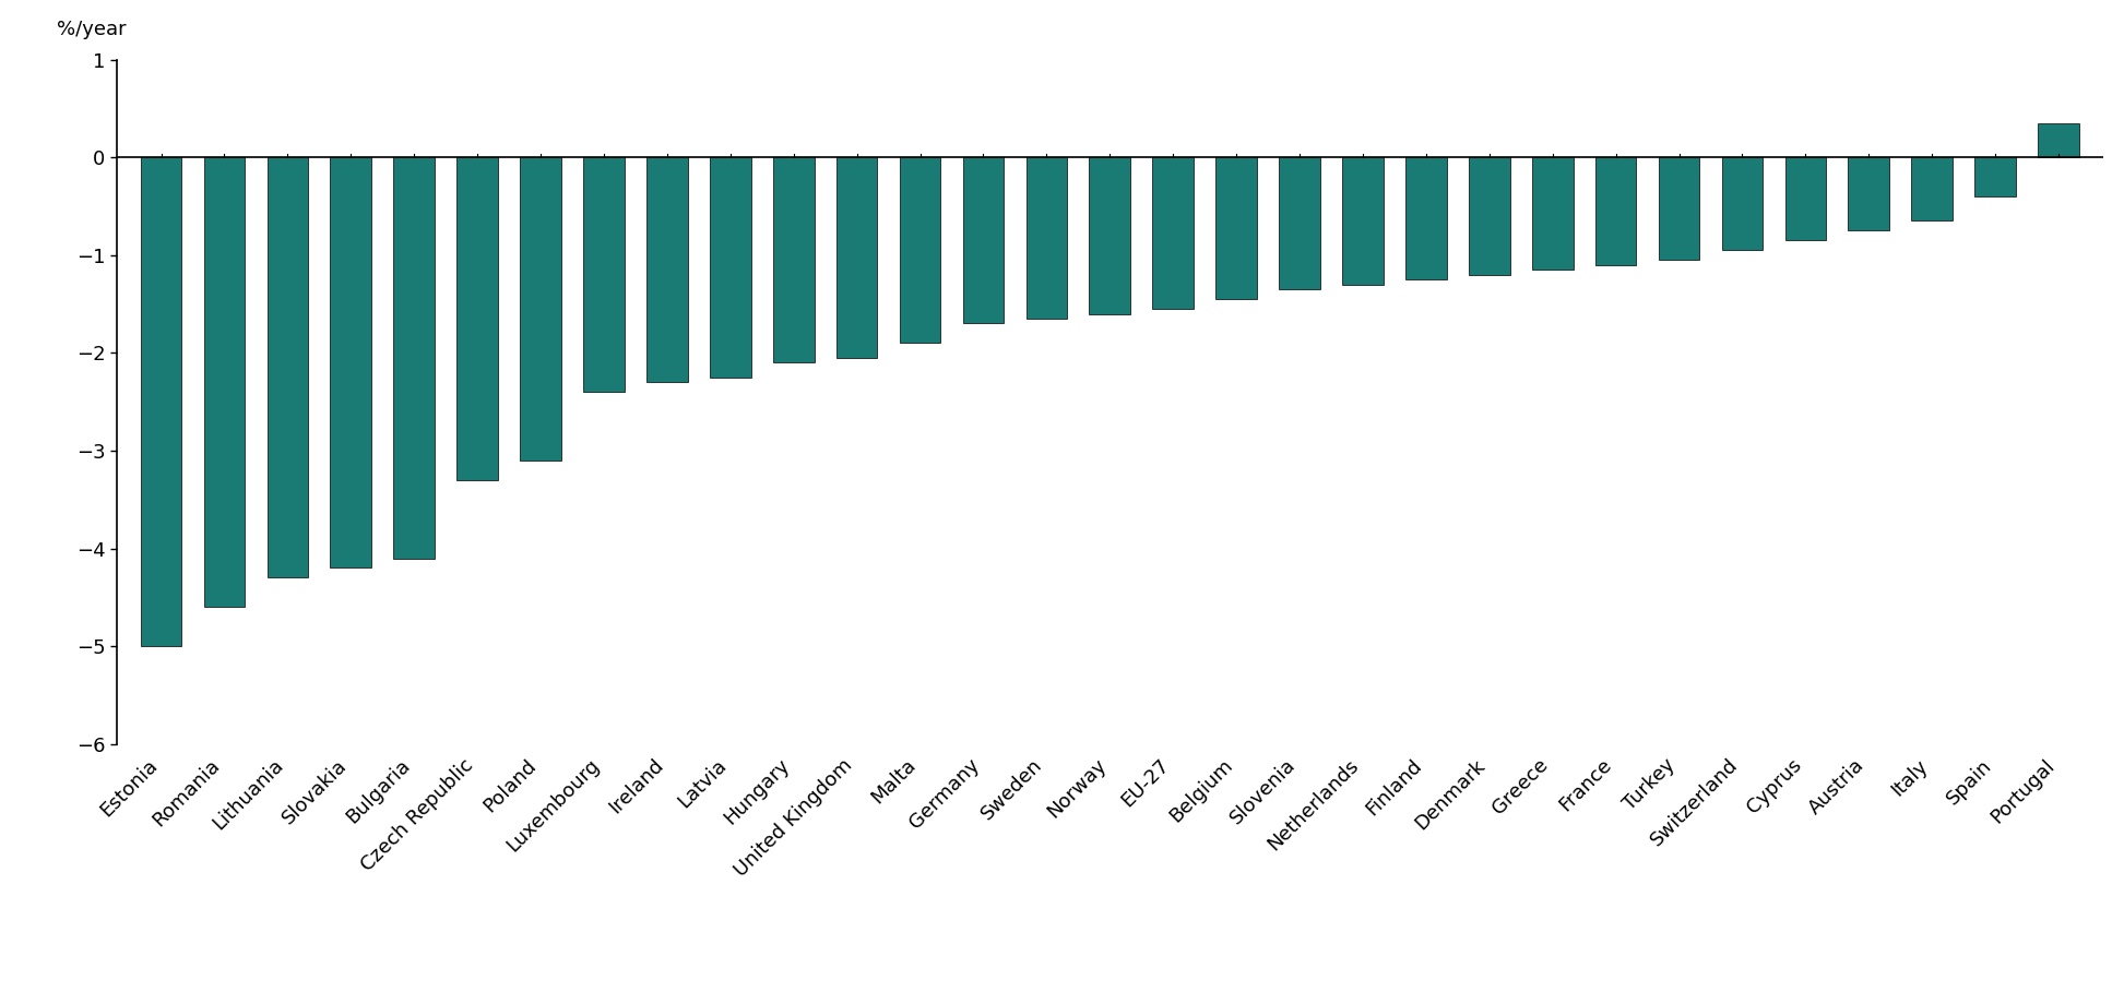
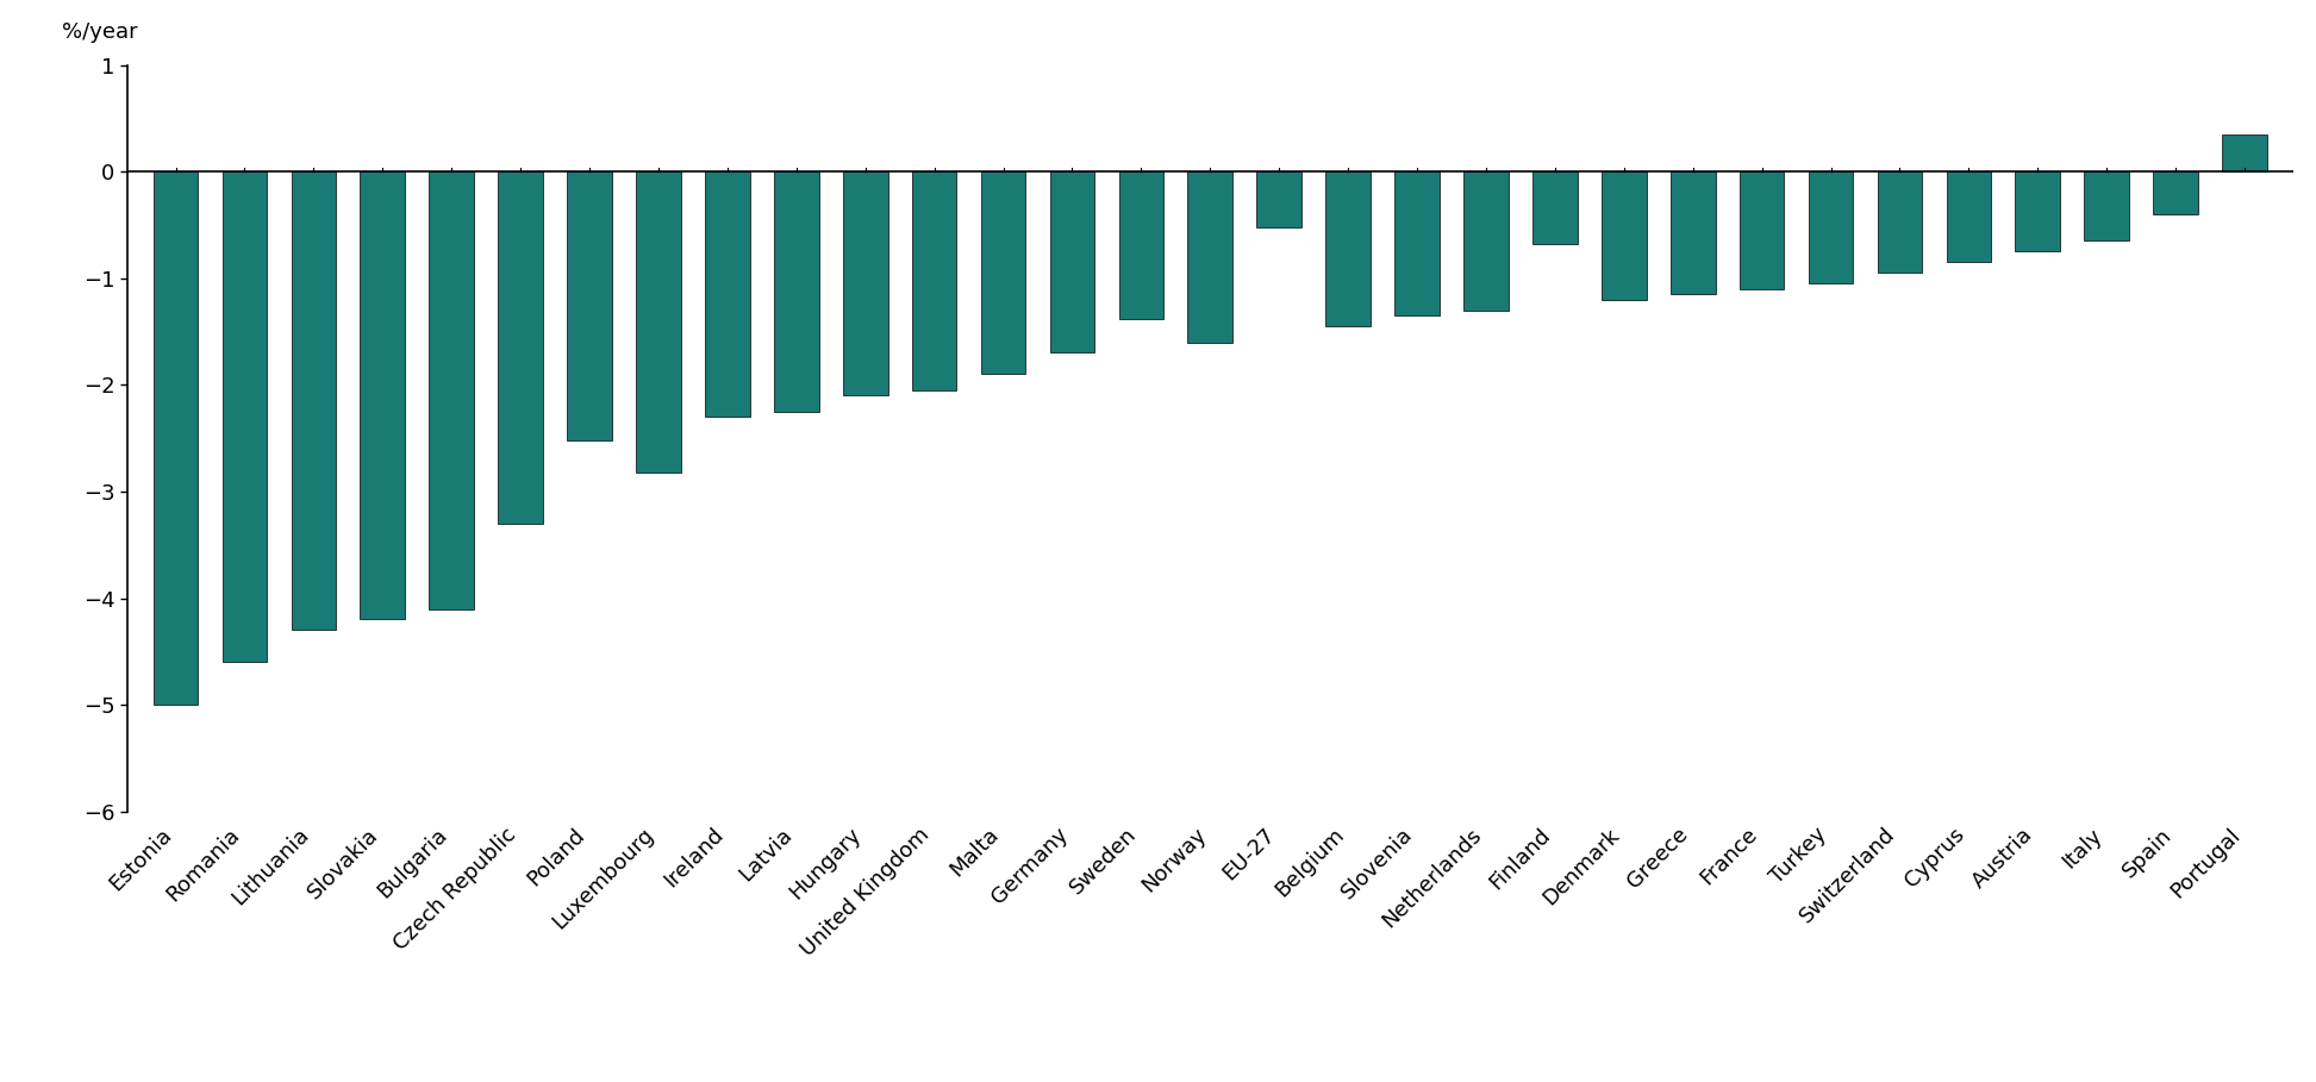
Poland: -3.10 -> -2.52
Luxembourg: -2.40 -> -2.82
Sweden: -1.65 -> -1.38
EU-27: -1.55 -> -0.52
Finland: -1.25 -> -0.68
